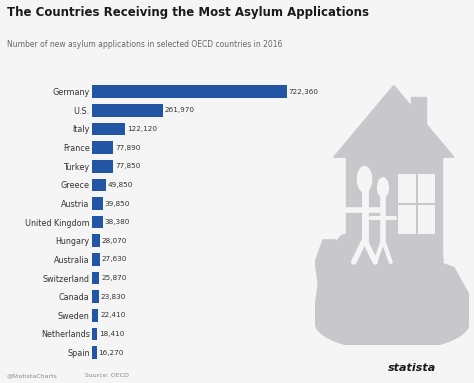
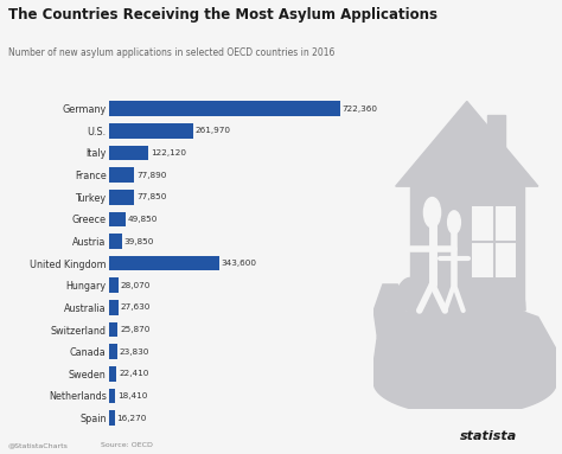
United Kingdom: 38,380 -> 343,600
